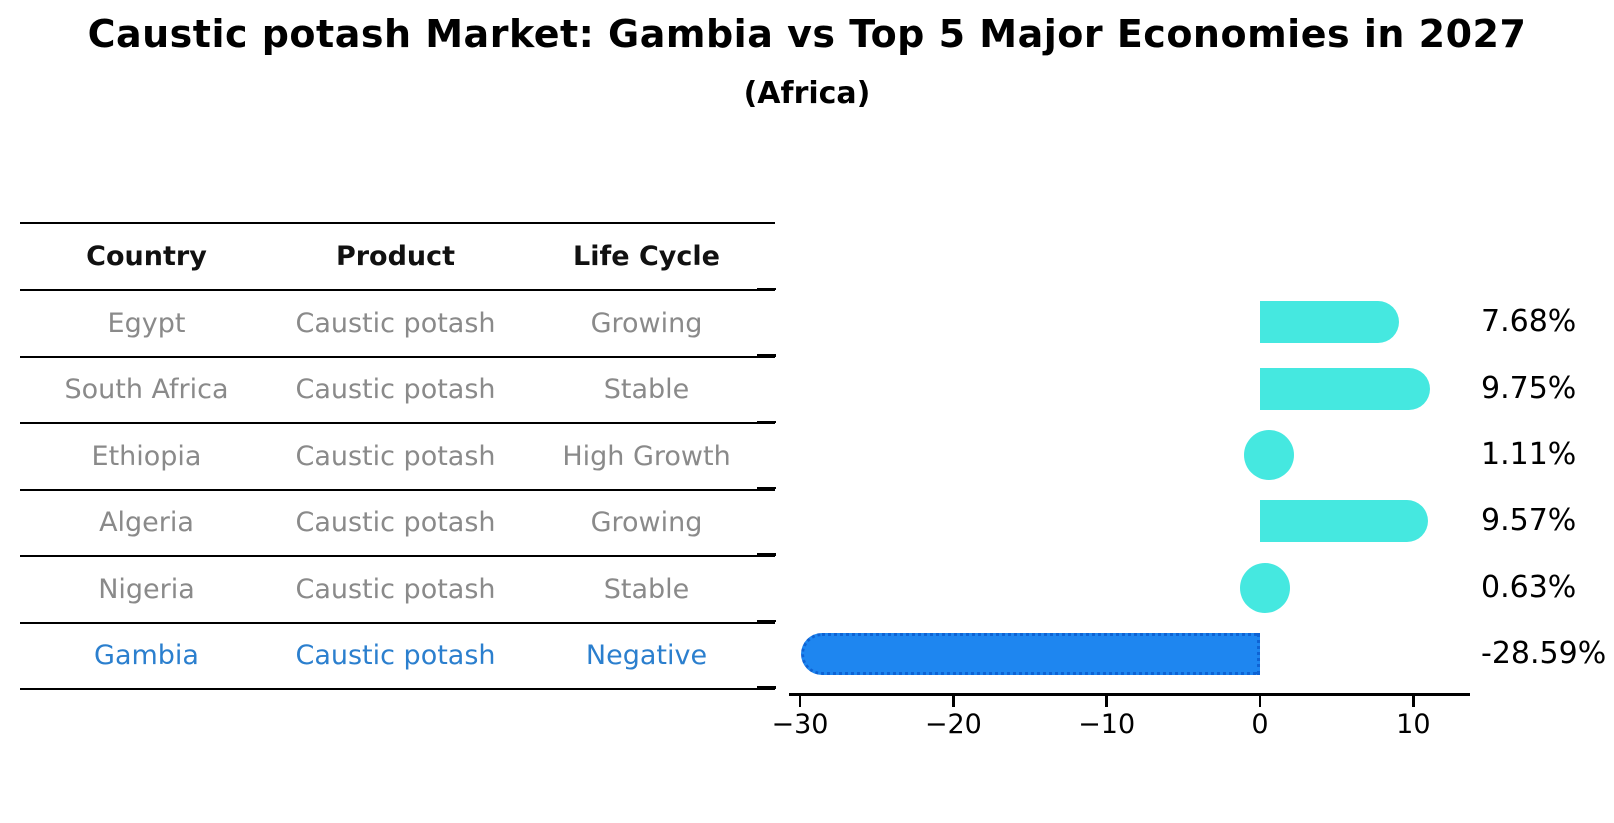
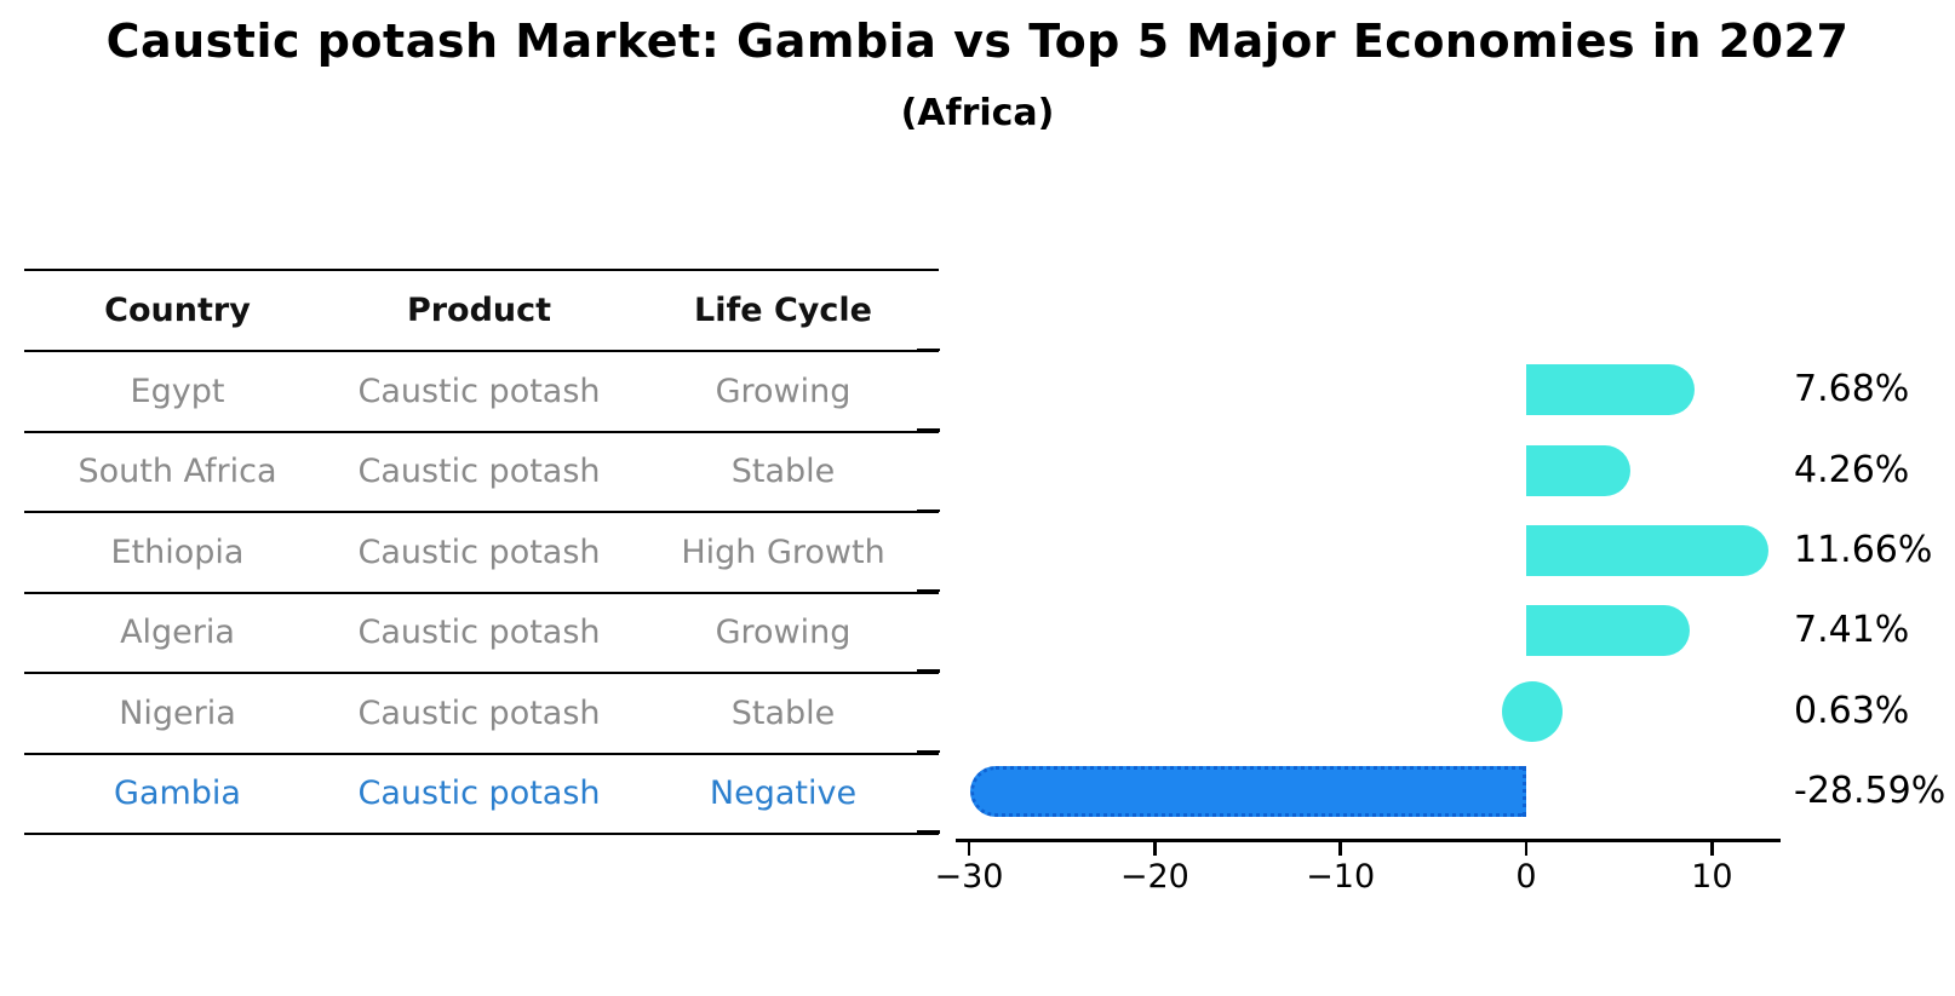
South Africa: 9.75% -> 4.26%
Ethiopia: 1.11% -> 11.66%
Algeria: 9.57% -> 7.41%
